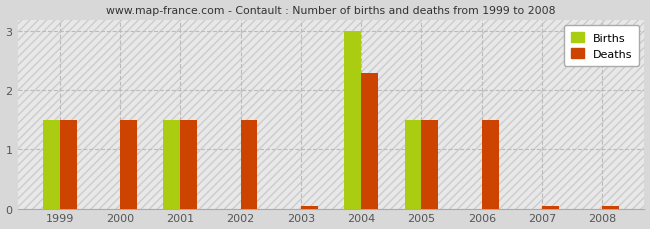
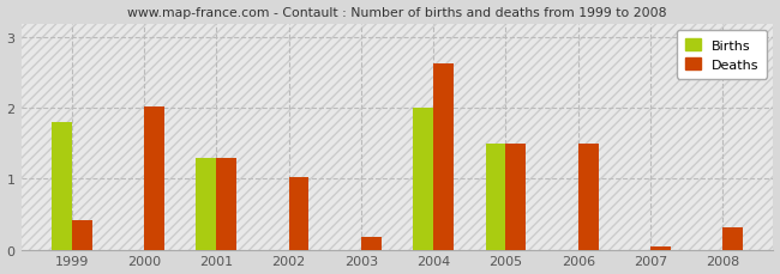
Births/1999: 1.5 -> 1.8
Deaths/1999: 1.50 -> 0.42
Deaths/2000: 1.50 -> 2.02
Births/2001: 1.5 -> 1.3
Deaths/2001: 1.50 -> 1.30
Deaths/2002: 1.50 -> 1.02
Deaths/2003: 0.05 -> 0.18
Births/2004: 3.0 -> 2.0
Deaths/2004: 2.30 -> 2.64
Deaths/2008: 0.05 -> 0.32
